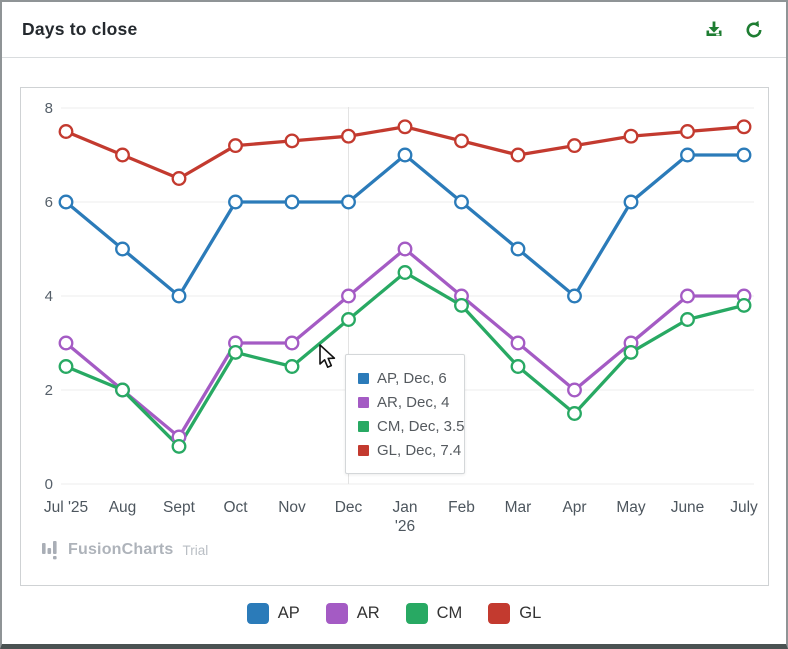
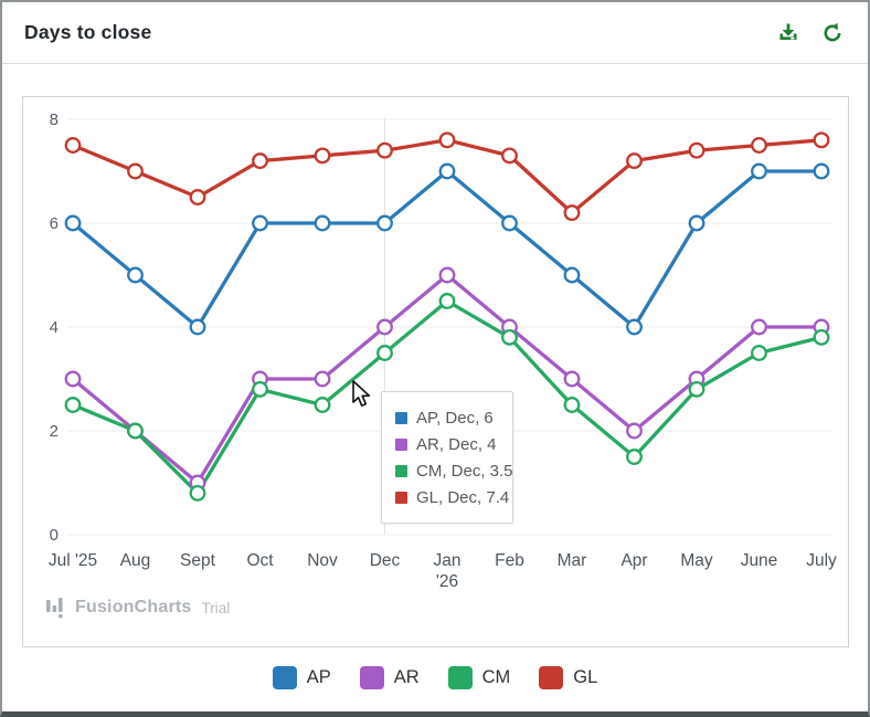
GL/Mar: 7.0 -> 6.2
